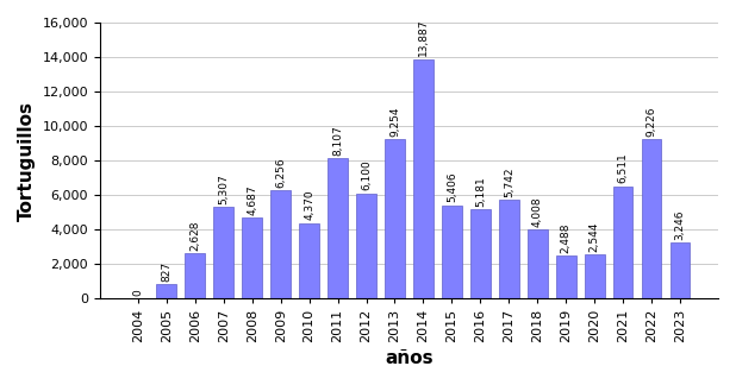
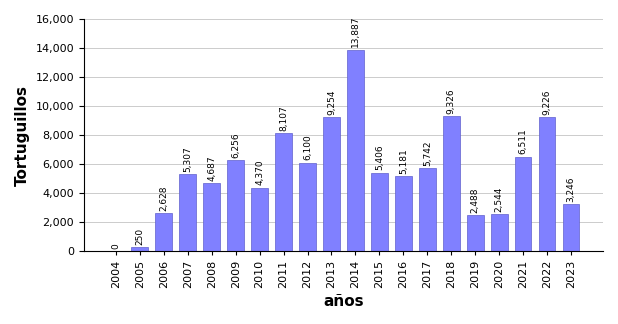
2005: 827 -> 250
2018: 4,008 -> 9,326
